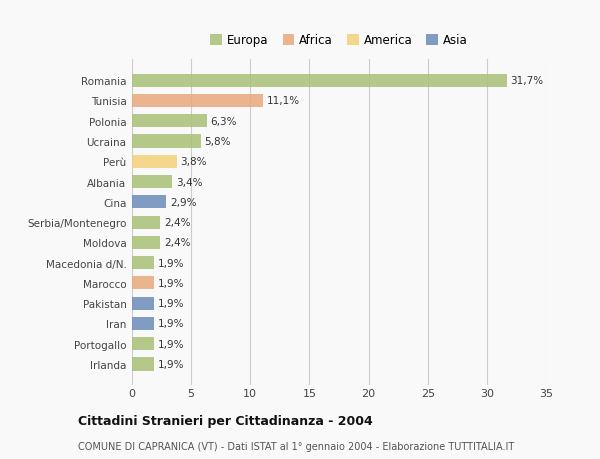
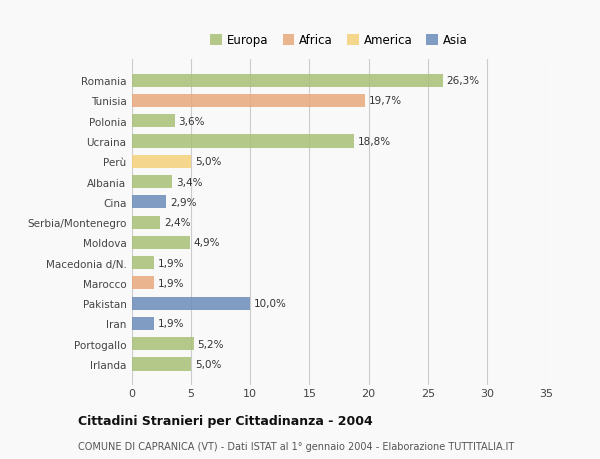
Romania: 31,7% -> 26,3%
Tunisia: 11,1% -> 19,7%
Polonia: 6,3% -> 3,6%
Ucraina: 5,8% -> 18,8%
Perù: 3,8% -> 5,0%
Moldova: 2,4% -> 4,9%
Pakistan: 1,9% -> 10,0%
Portogallo: 1,9% -> 5,2%
Irlanda: 1,9% -> 5,0%
